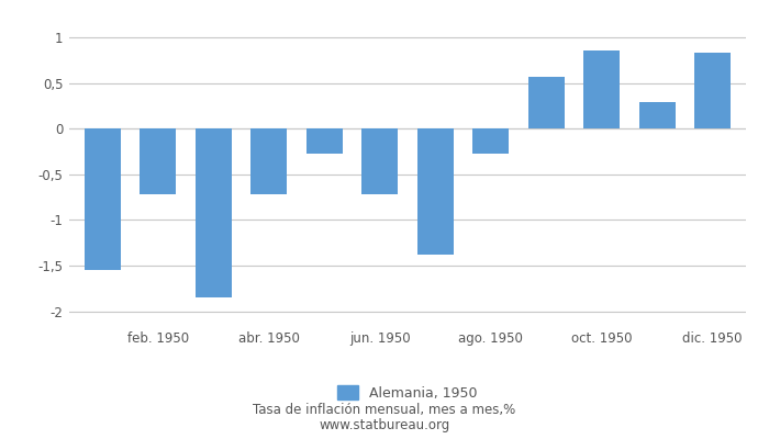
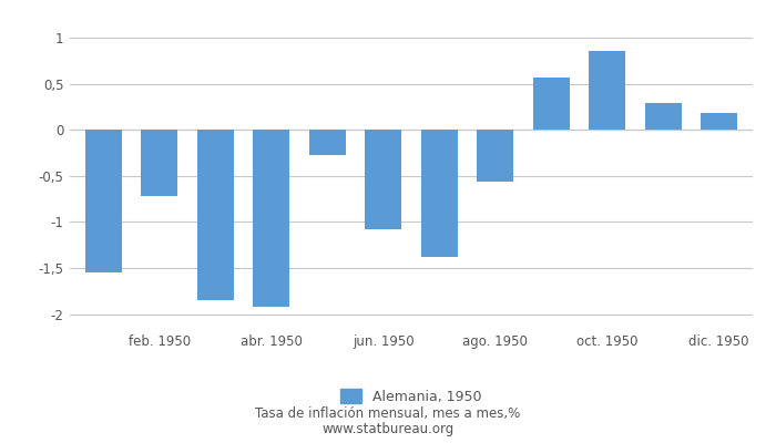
abr. 1950: -0,72 -> -1,92
jun. 1950: -0,72 -> -1,08
ago. 1950: -0,27 -> -0,56
dic. 1950: 0,83 -> 0,18
